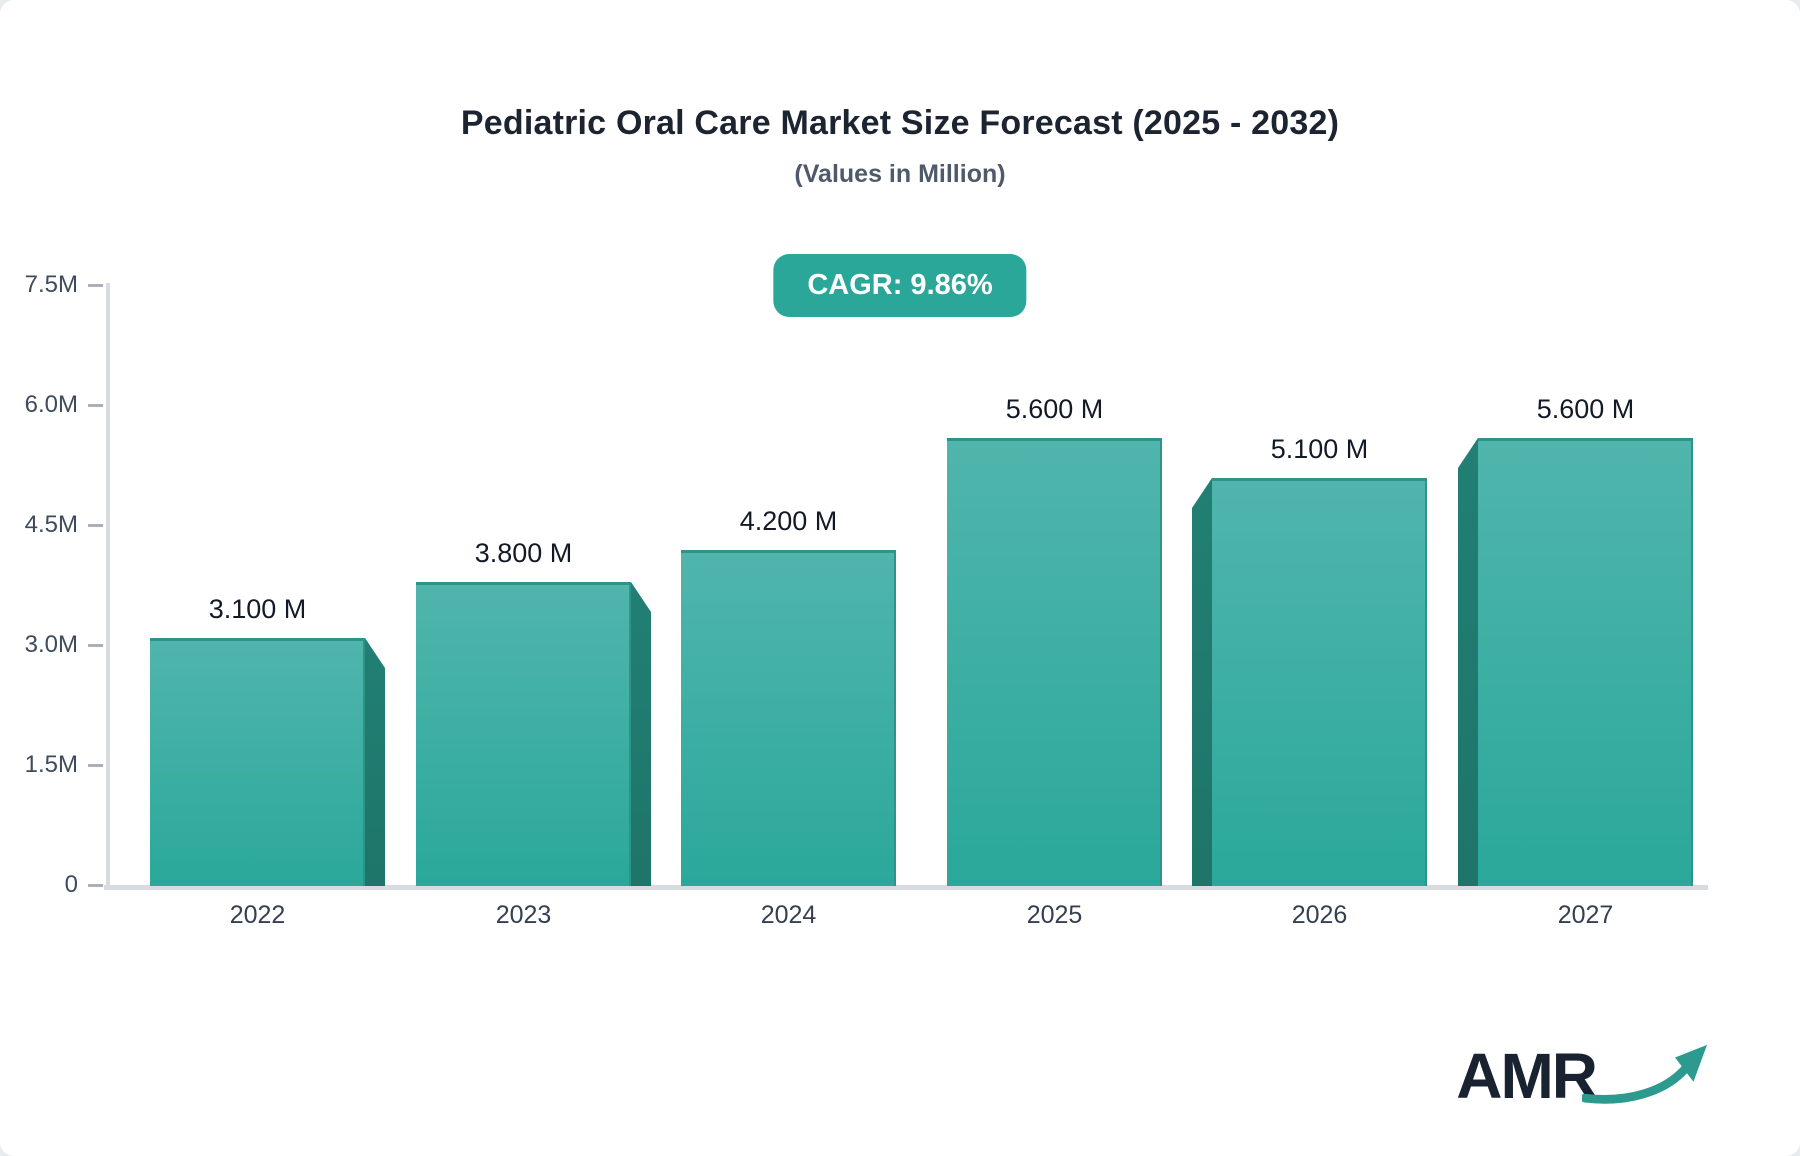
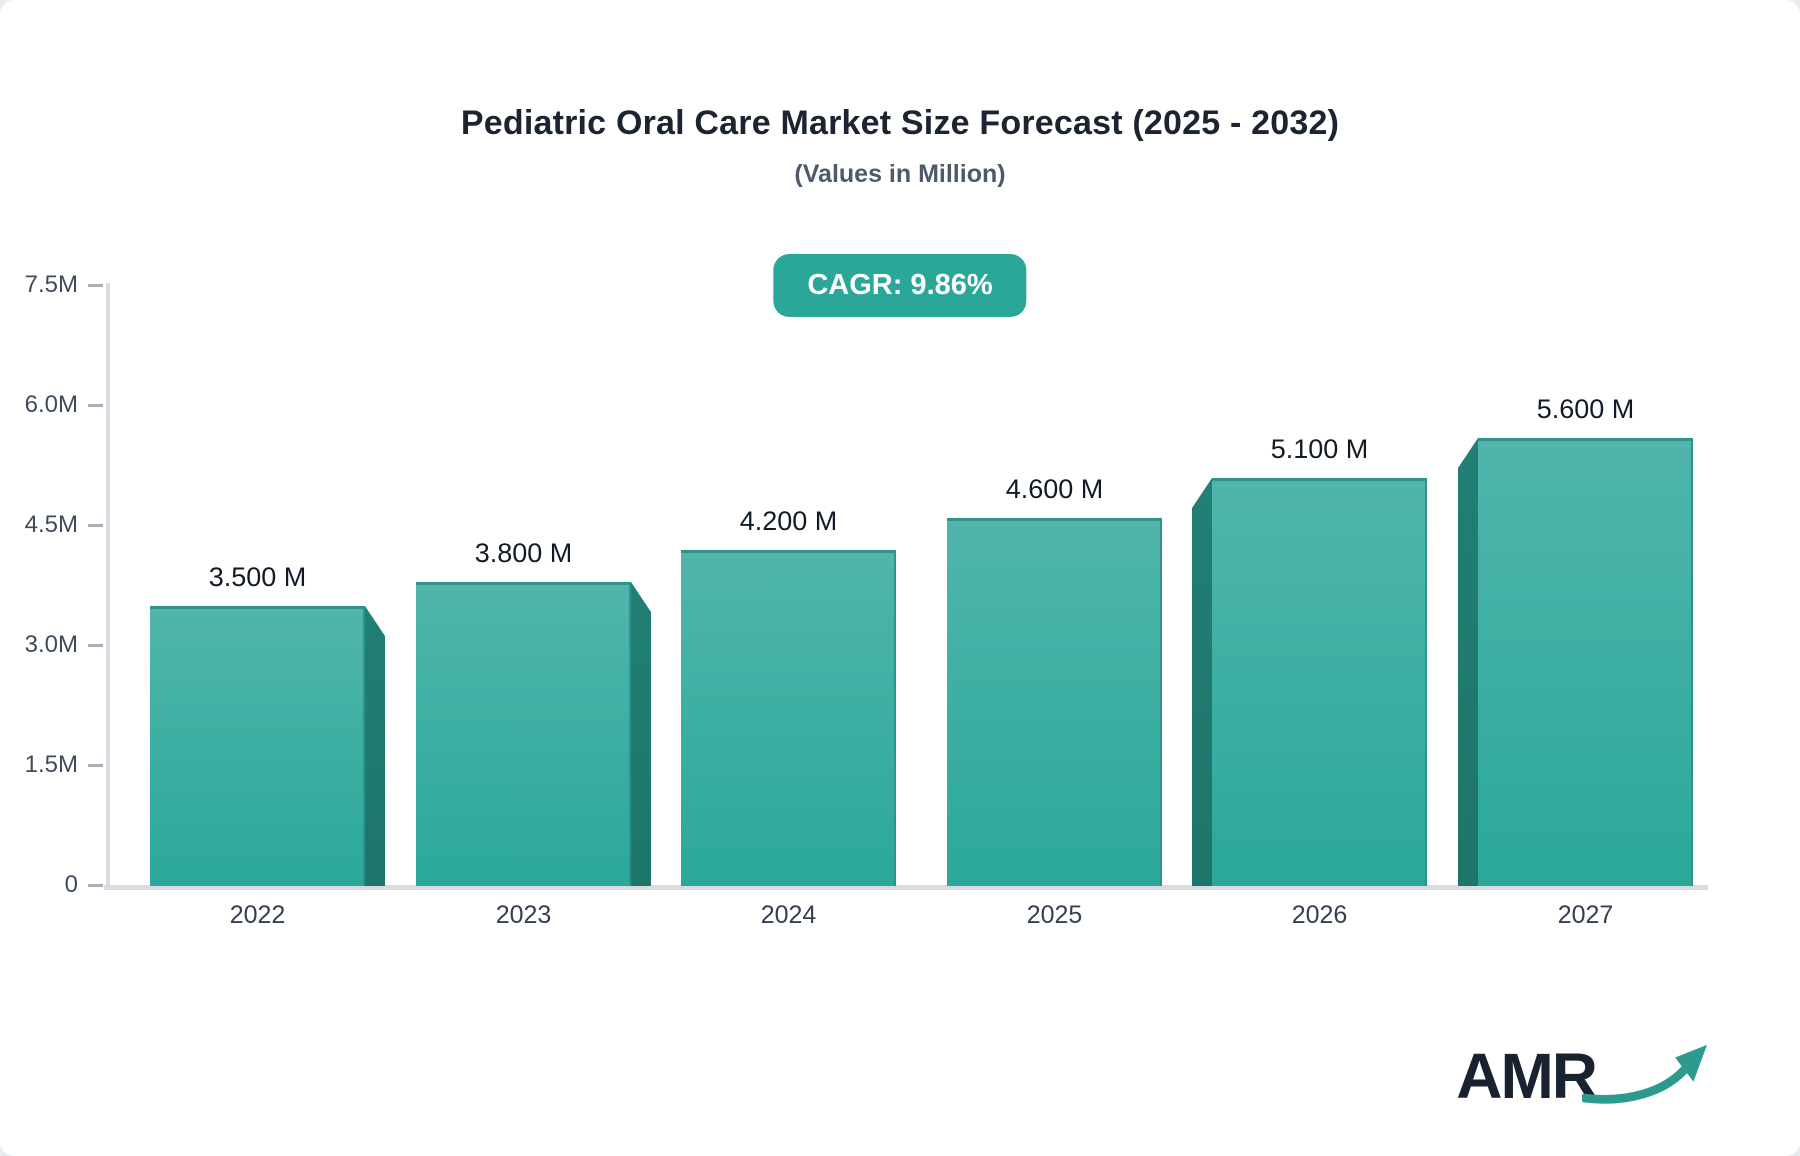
2022: 3.100 -> 3.500
2025: 5.600 -> 4.600
